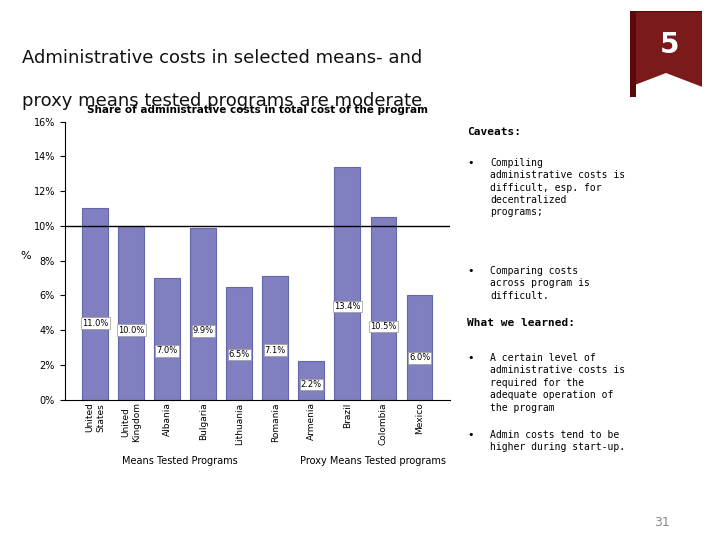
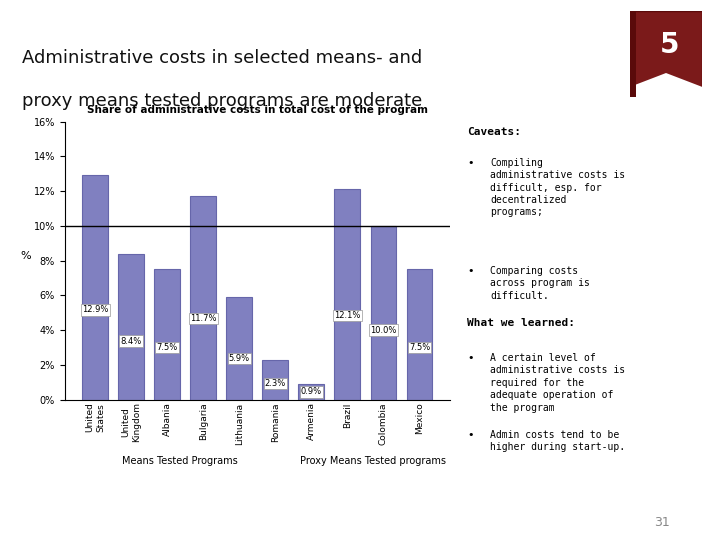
United States: 11.0% -> 12.9%
United Kingdom: 10.0% -> 8.4%
Albania: 7.0% -> 7.5%
Bulgaria: 9.9% -> 11.7%
Lithuania: 6.5% -> 5.9%
Romania: 7.1% -> 2.3%
Armenia: 2.2% -> 0.9%
Brazil: 13.4% -> 12.1%
Colombia: 10.5% -> 10.0%
Mexico: 6.0% -> 7.5%
